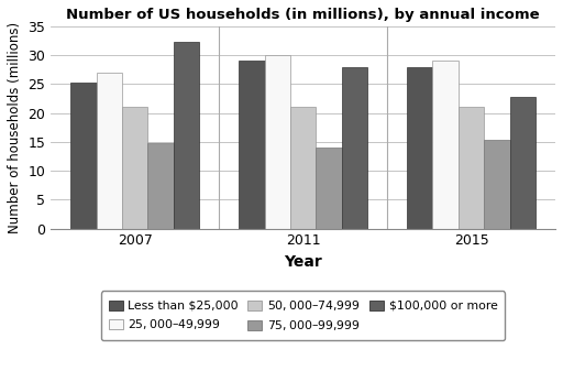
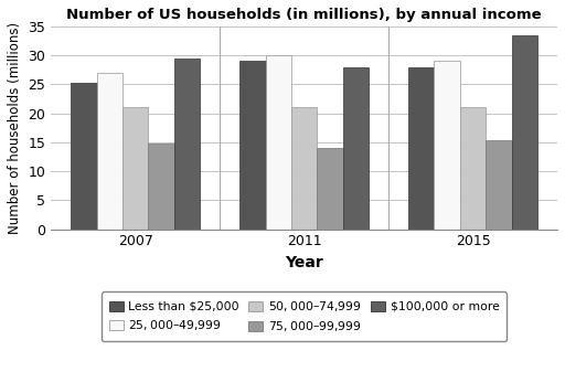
$100,000 or more/2007: 32.4 -> 29.5
$100,000 or more/2015: 22.8 -> 33.5
